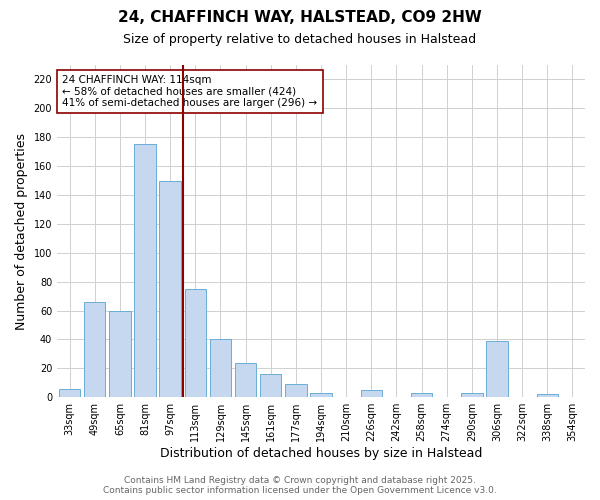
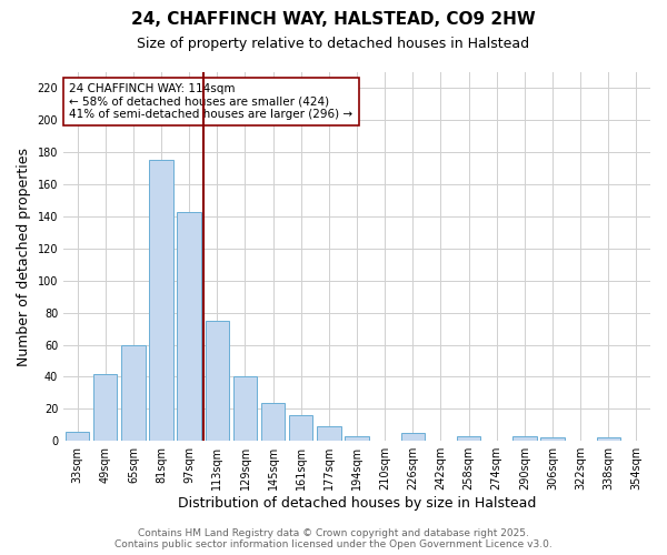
49sqm: 66 -> 42
97sqm: 150 -> 143
306sqm: 39 -> 2
